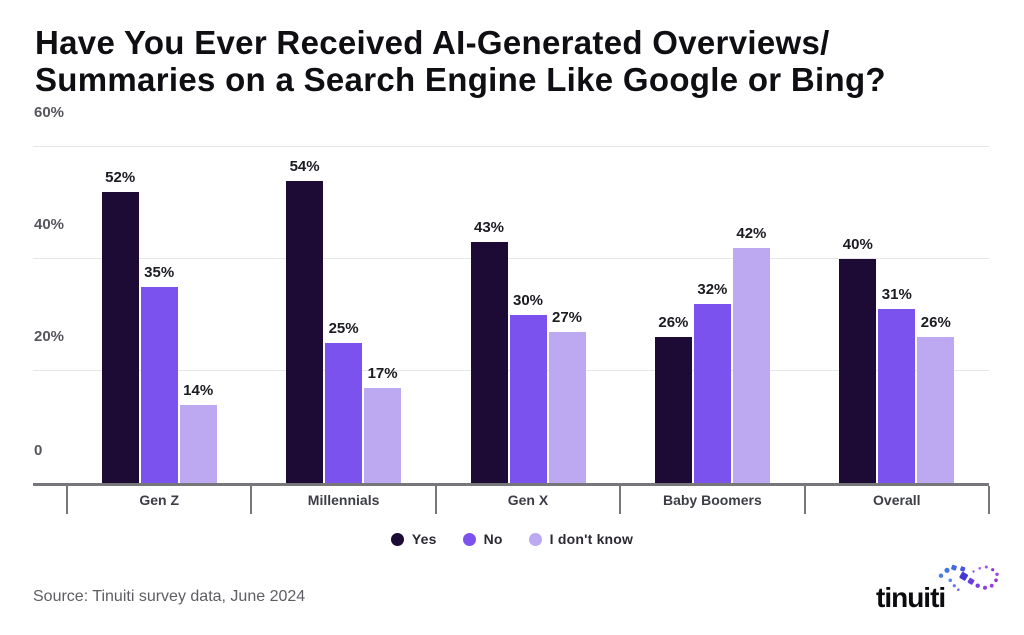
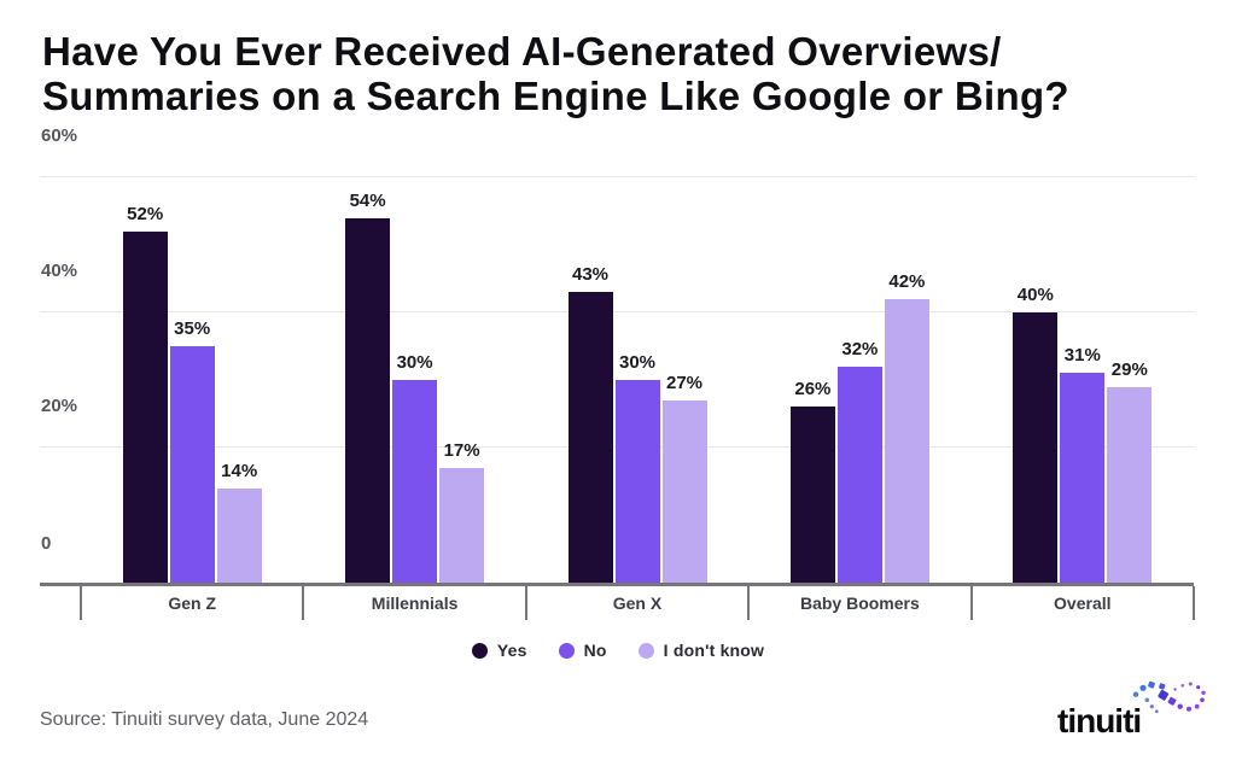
No/Millennials: 25% -> 30%
I don't know/Overall: 26% -> 29%
